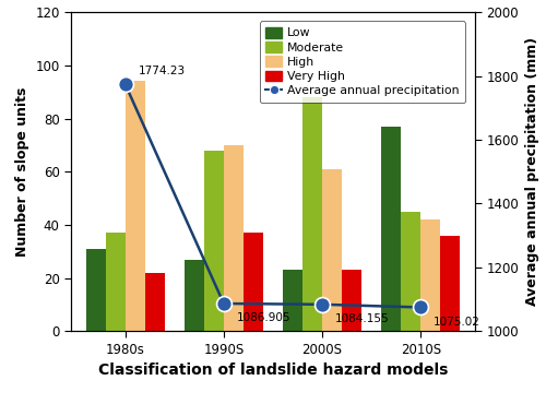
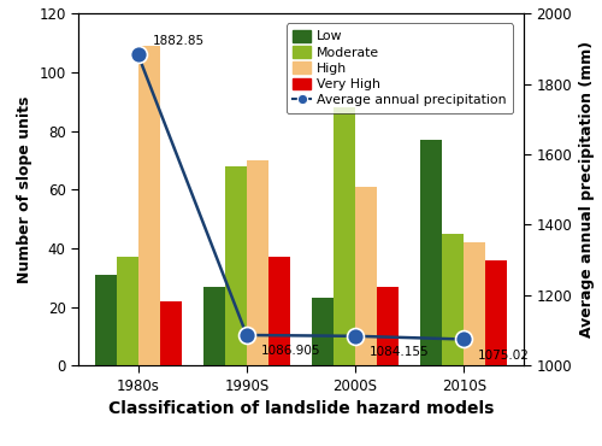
Average annual precipitation/1980s: 1774.23 -> 1882.85
High/1980s: 94 -> 109
Very High/2000S: 23 -> 27
